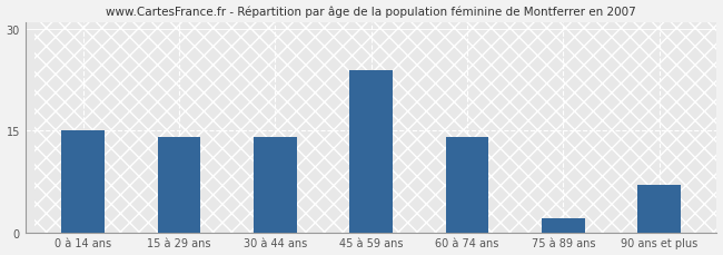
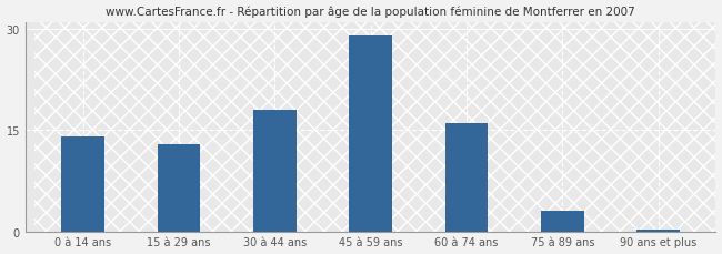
0 à 14 ans: 15.0 -> 14.0
15 à 29 ans: 14.0 -> 13.0
30 à 44 ans: 14.0 -> 18.0
45 à 59 ans: 24.0 -> 29.0
60 à 74 ans: 14.0 -> 16.0
75 à 89 ans: 2.0 -> 3.0
90 ans et plus: 7.0 -> 0.3
